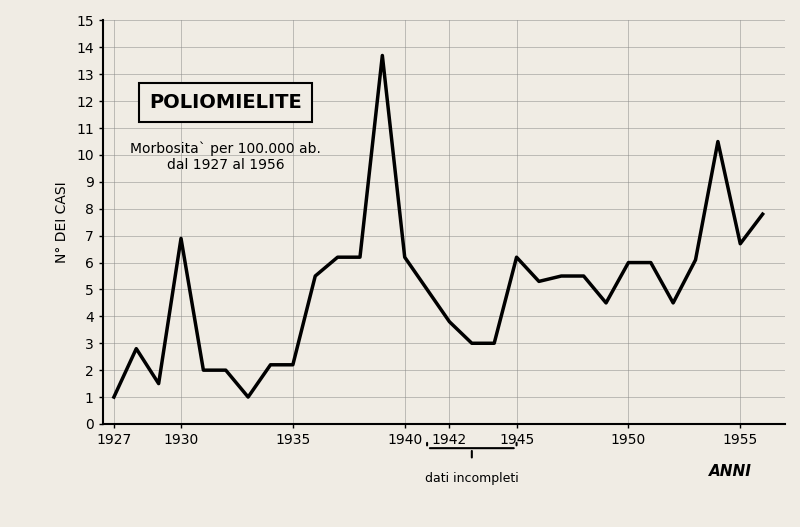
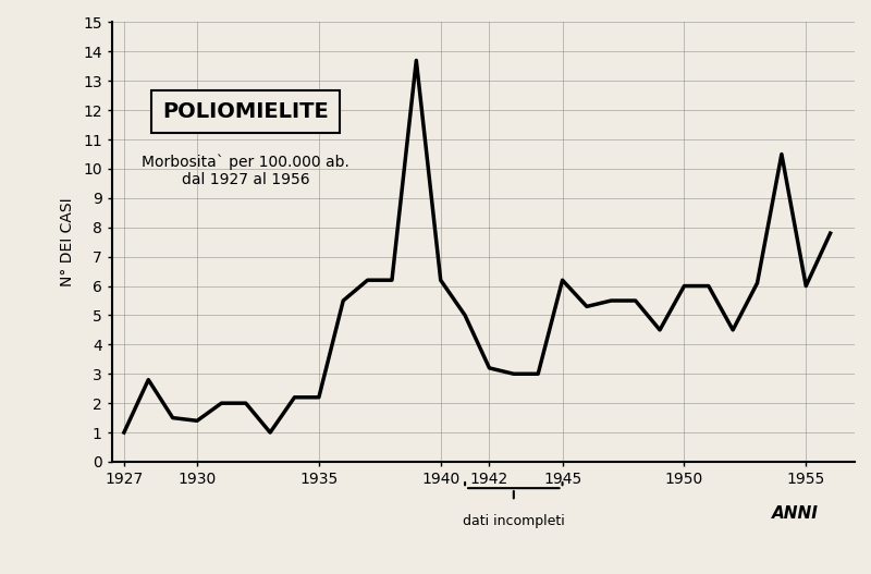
1930: 6.9 -> 1.4
1942: 3.8 -> 3.2
1955: 6.7 -> 6.0
